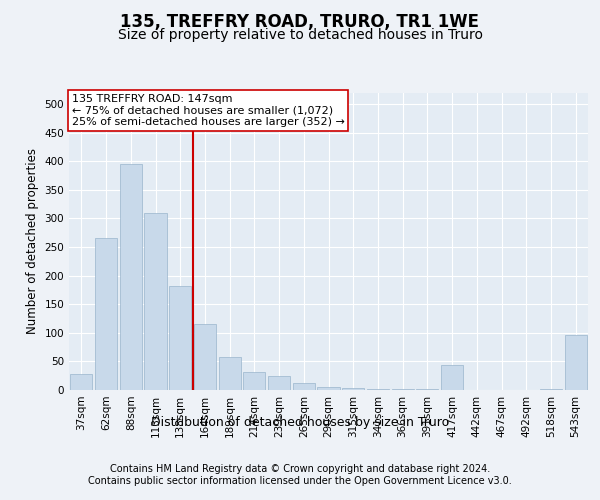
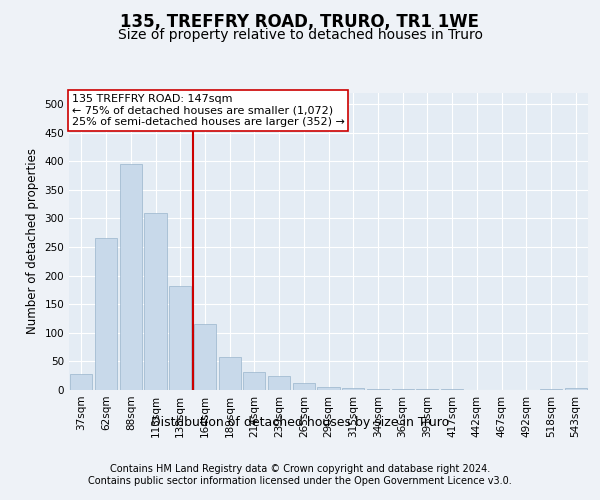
417sqm: 44 -> 1
543sqm: 96 -> 4
